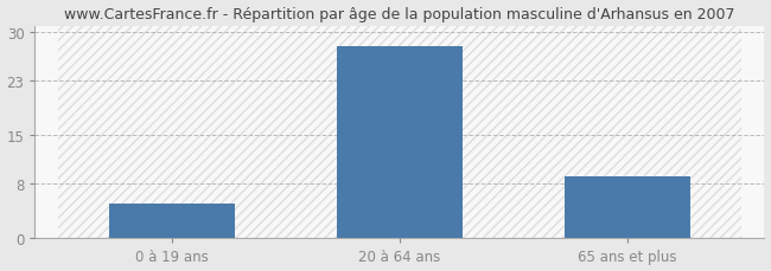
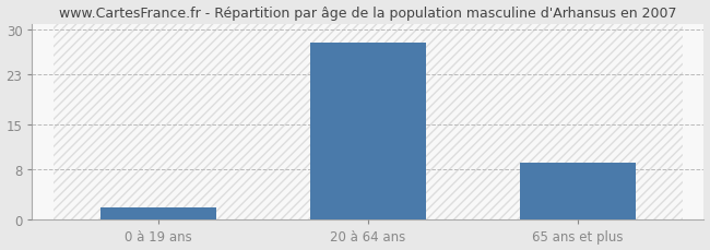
0 à 19 ans: 5 -> 2
